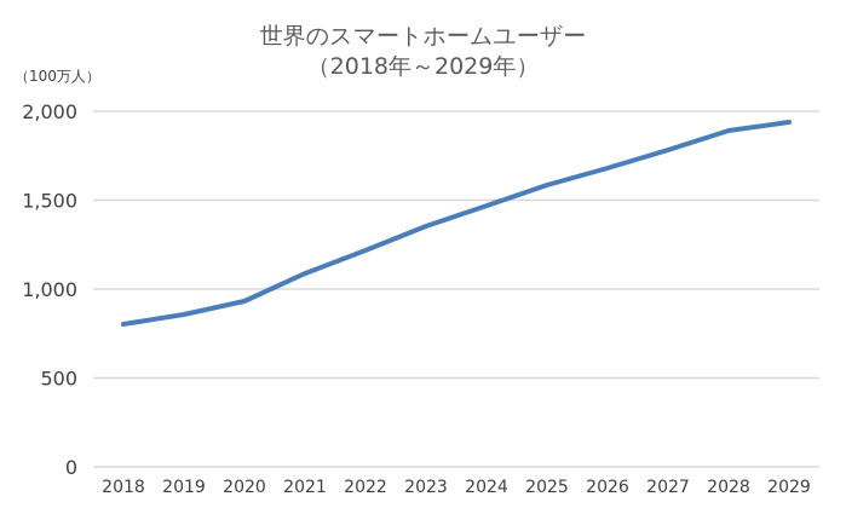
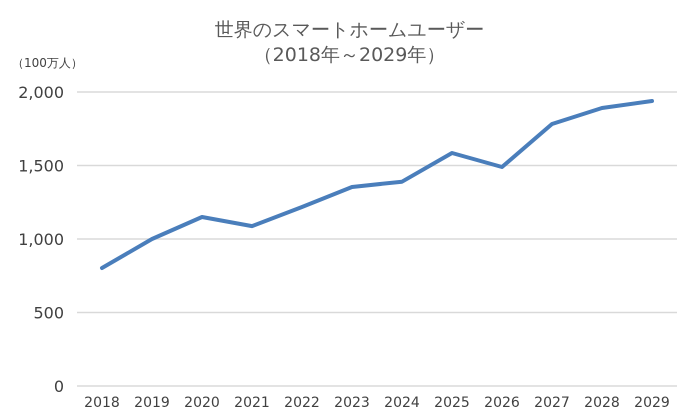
2019: 860 -> 1000
2020: 930 -> 1150
2024: 1470 -> 1390
2026: 1680 -> 1490
